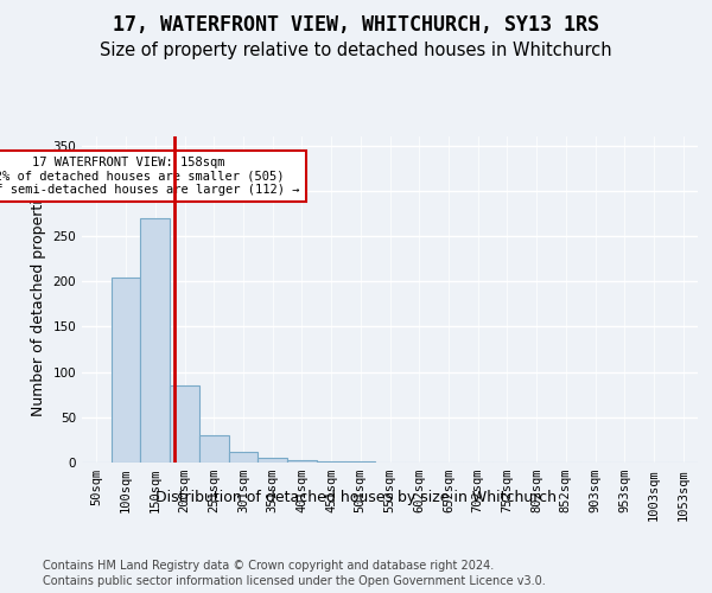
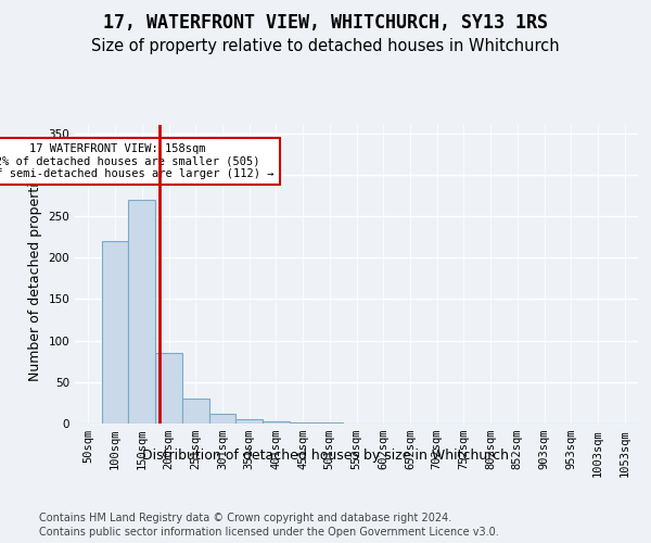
100sqm: 204 -> 220
